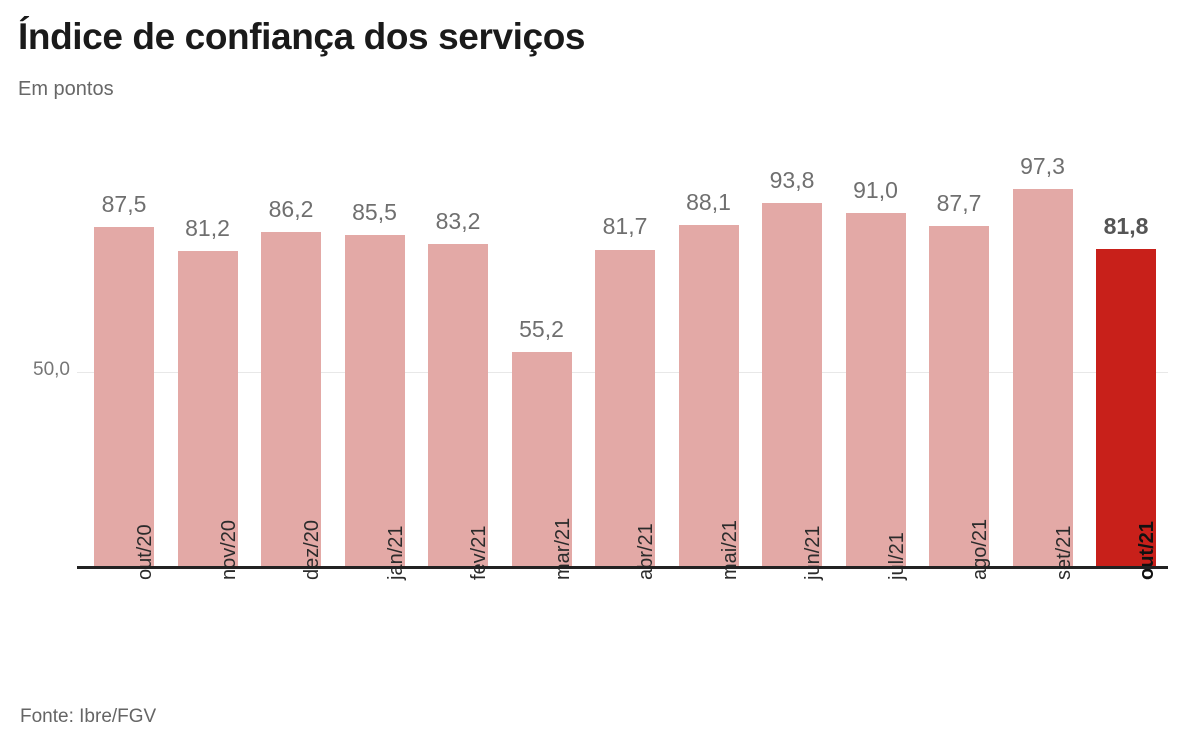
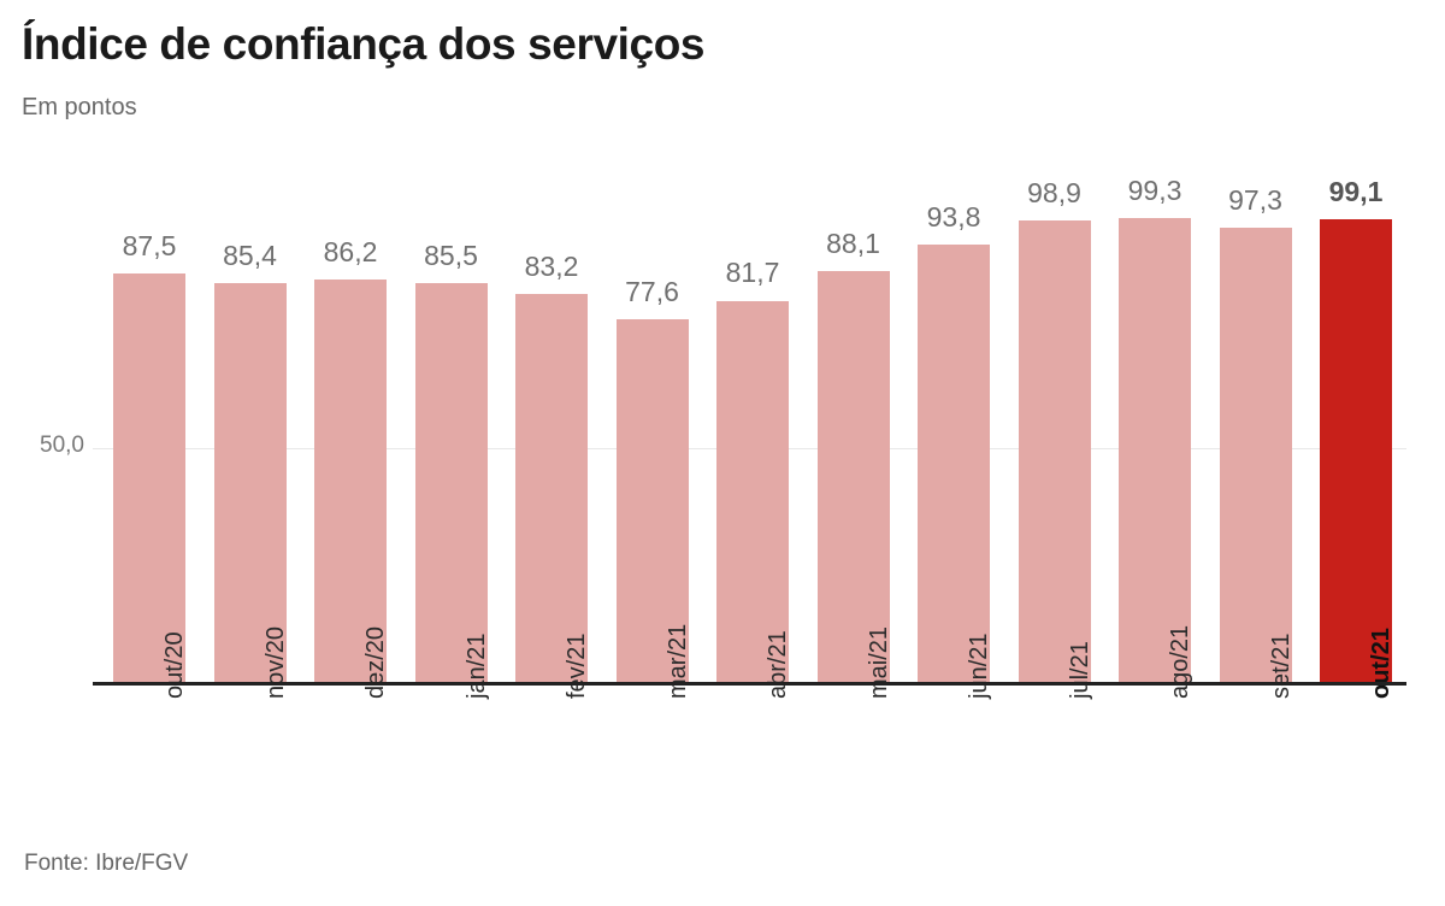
nov/20: 81,2 -> 85,4
mar/21: 55,2 -> 77,6
jul/21: 91,0 -> 98,9
ago/21: 87,7 -> 99,3
out/21: 81,8 -> 99,1
